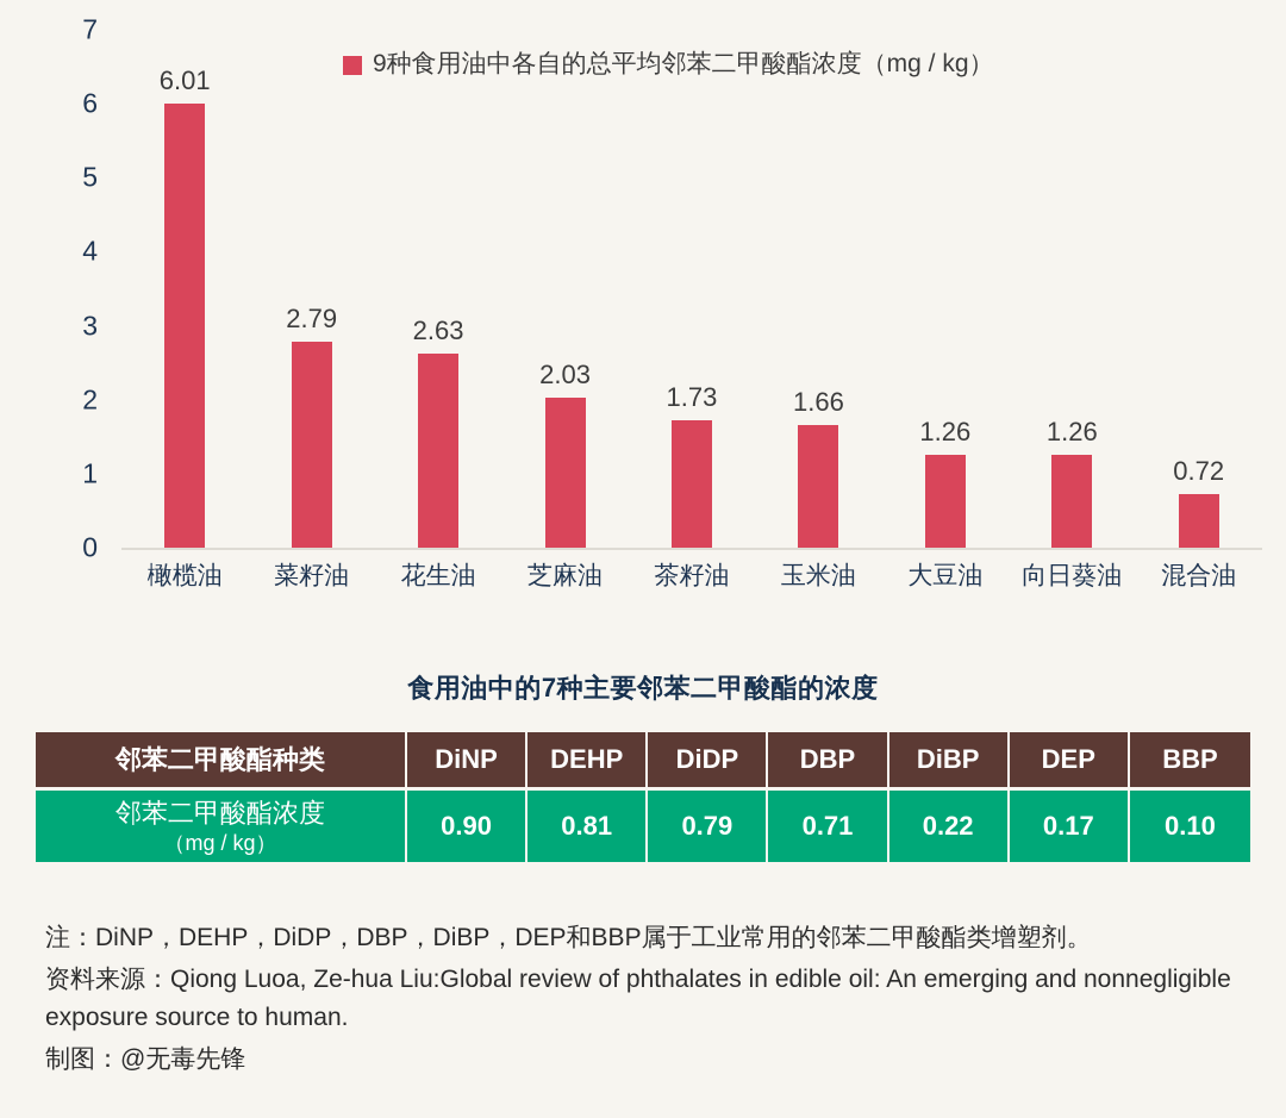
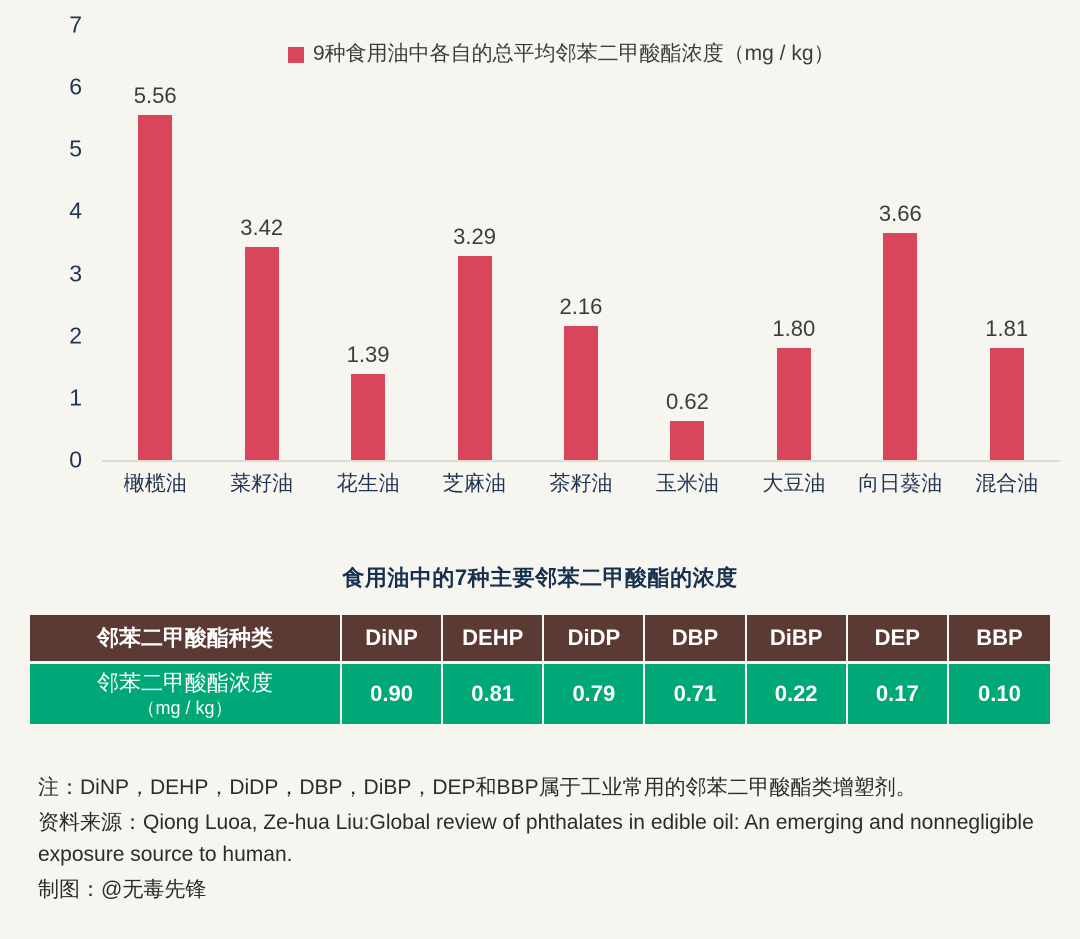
橄榄油: 6.01 -> 5.56
菜籽油: 2.79 -> 3.42
花生油: 2.63 -> 1.39
芝麻油: 2.03 -> 3.29
茶籽油: 1.73 -> 2.16
玉米油: 1.66 -> 0.62
大豆油: 1.26 -> 1.80
向日葵油: 1.26 -> 3.66
混合油: 0.72 -> 1.81
